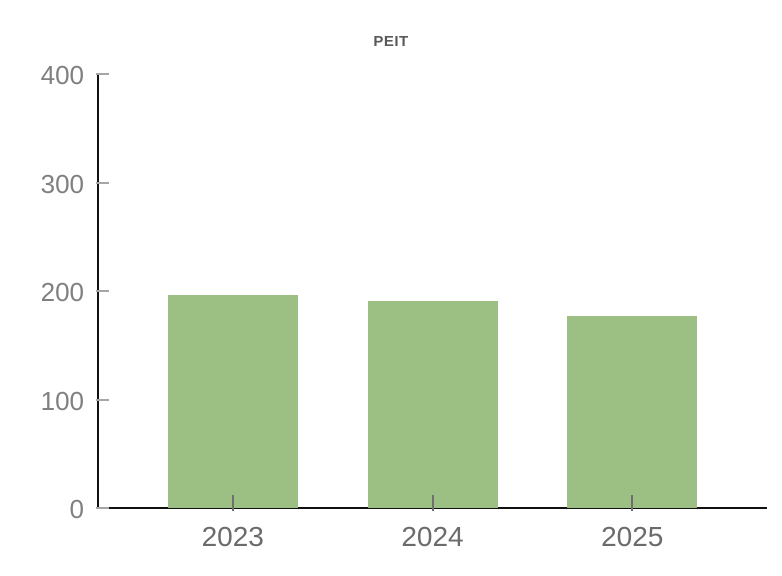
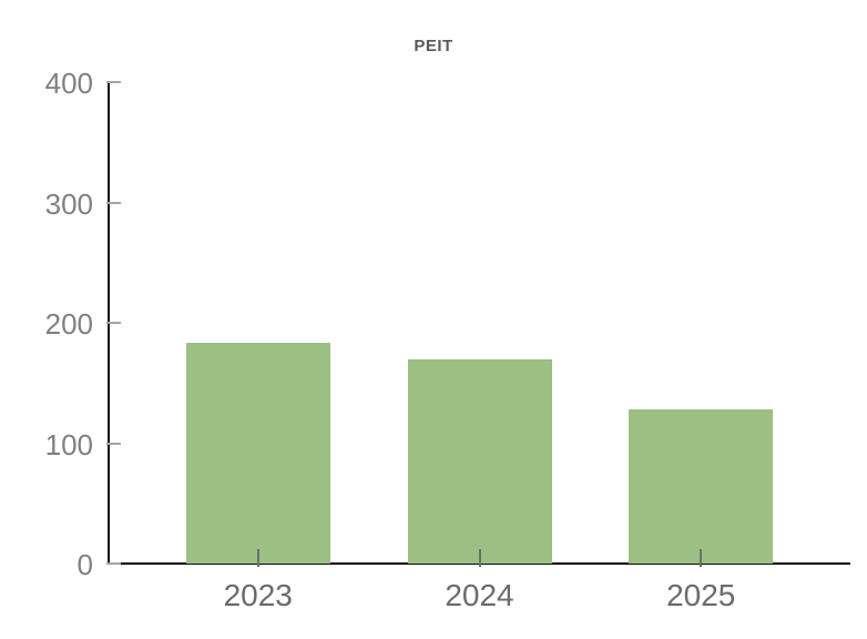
2023: 196 -> 183
2024: 191 -> 170
2025: 177 -> 128
